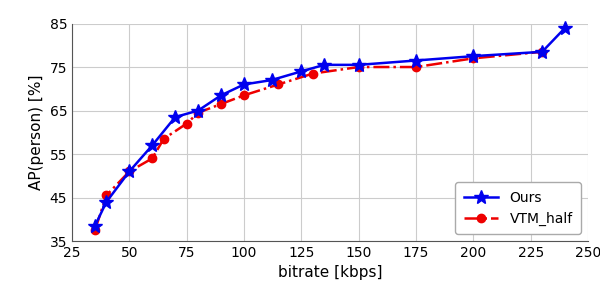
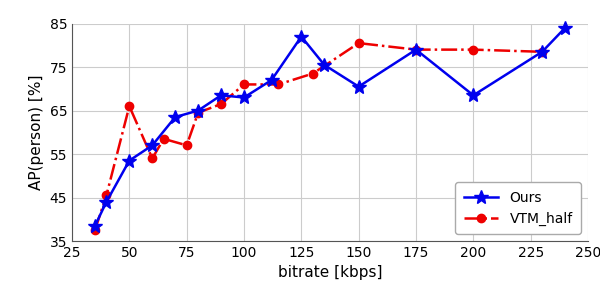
Ours/50: 51.0 -> 53.5
VTM_half/50: 51.0 -> 66.0
VTM_half/75: 62.0 -> 57.0
Ours/100: 71.0 -> 68.0
VTM_half/100: 68.5 -> 71.0
Ours/125: 74.0 -> 82.0
Ours/150: 75.5 -> 70.5
VTM_half/150: 75.0 -> 80.5
Ours/175: 76.5 -> 79.0
VTM_half/175: 75.0 -> 79.0
Ours/200: 77.5 -> 68.5
VTM_half/200: 77.0 -> 79.0
